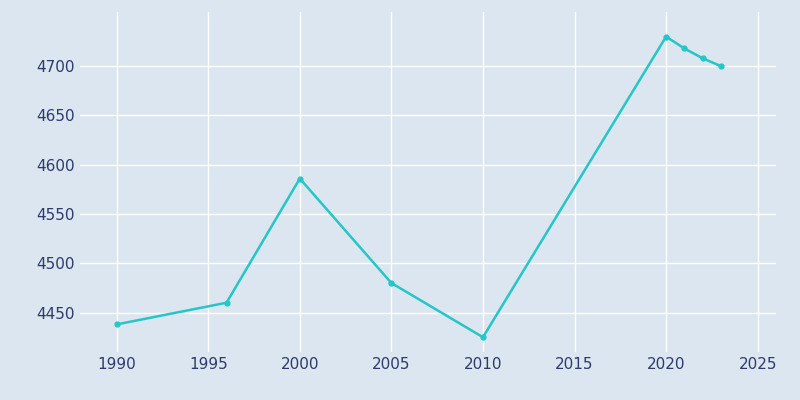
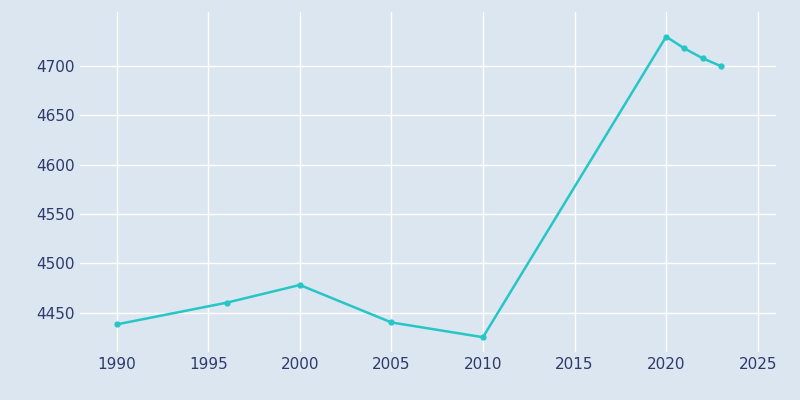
2000: 4586 -> 4478
2005: 4480 -> 4440
